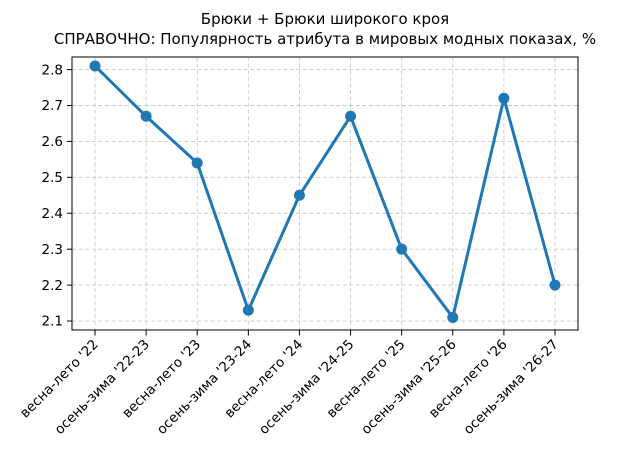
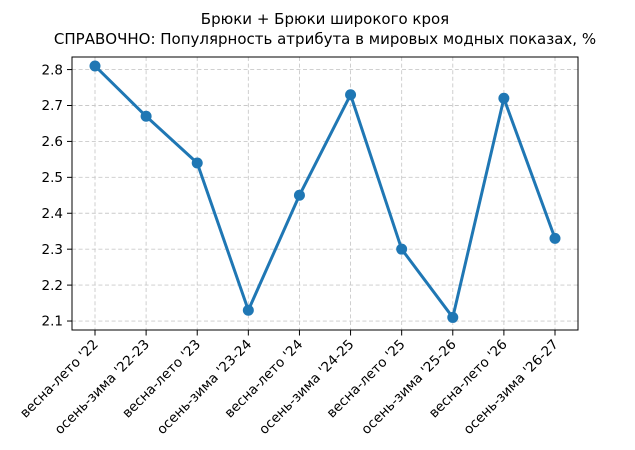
осень-зима '24-25: 2.67 -> 2.73
осень-зима '26-27: 2.20 -> 2.33
